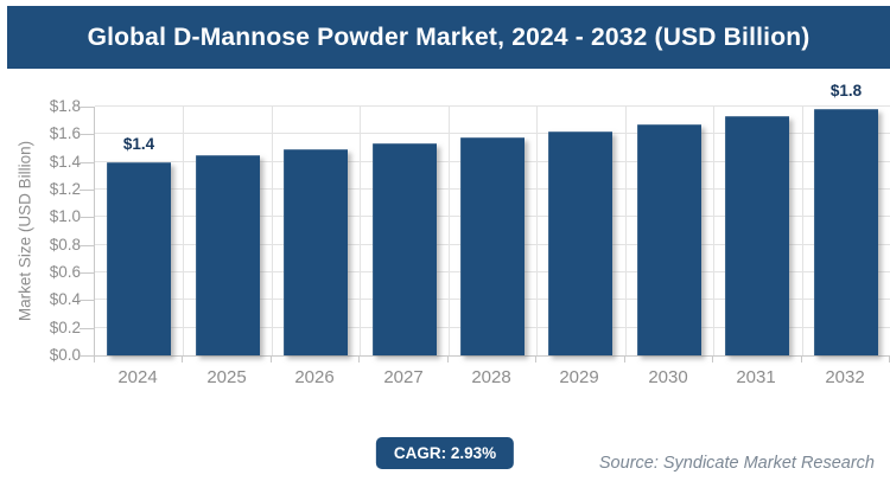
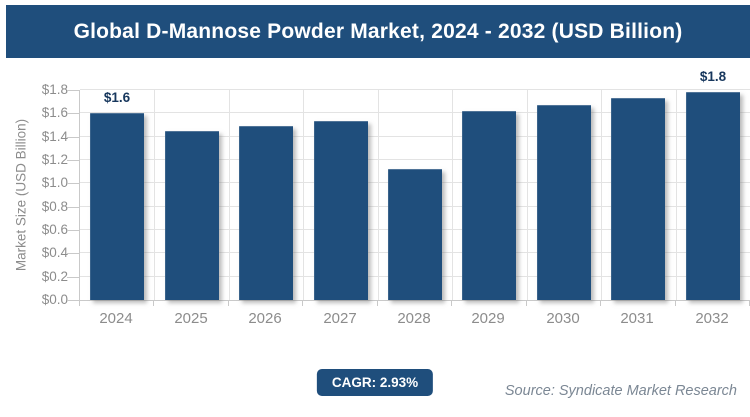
2024: $1.4 -> $1.6
2028: $1.58 -> $1.12
